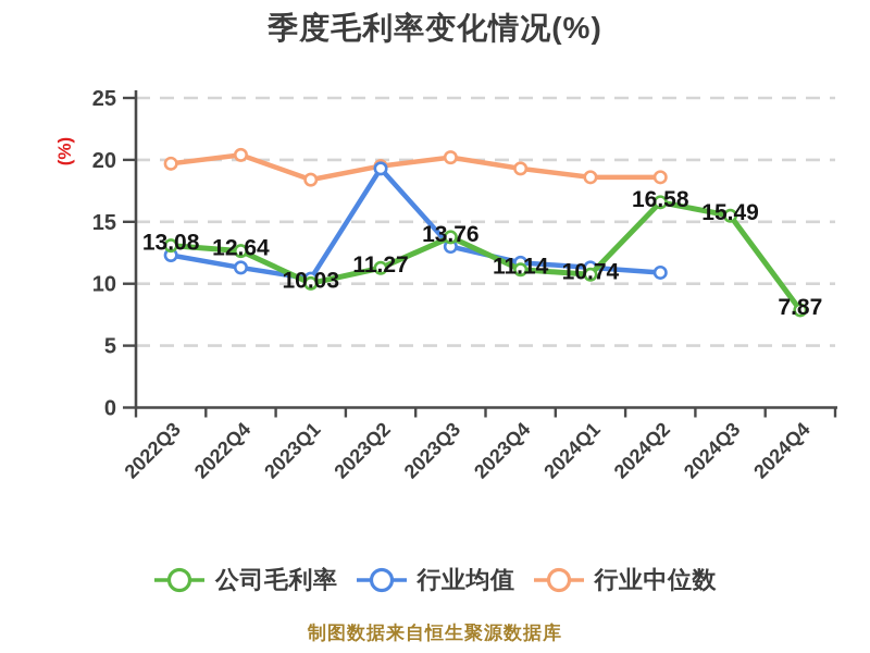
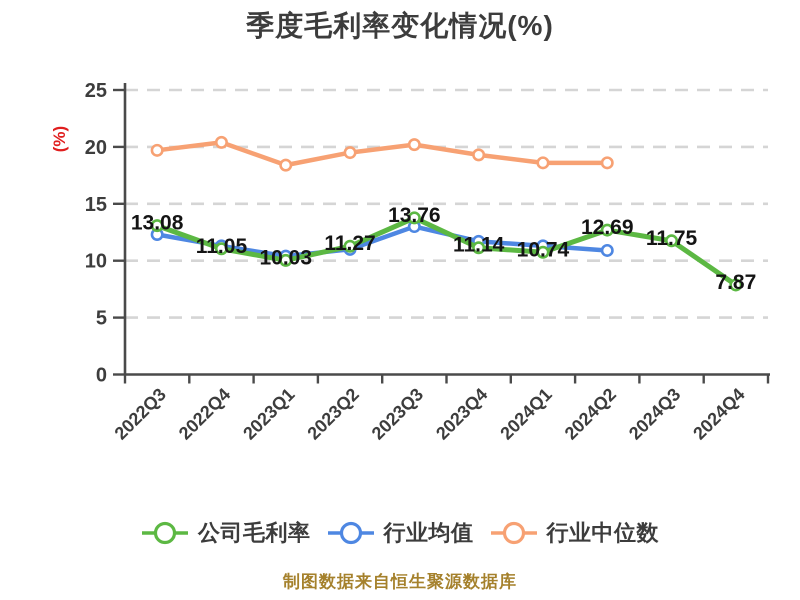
公司毛利率/2022Q4: 12.64 -> 11.05
行业均值/2023Q2: 19.3 -> 11.0
公司毛利率/2024Q2: 16.58 -> 12.69
公司毛利率/2024Q3: 15.49 -> 11.75
